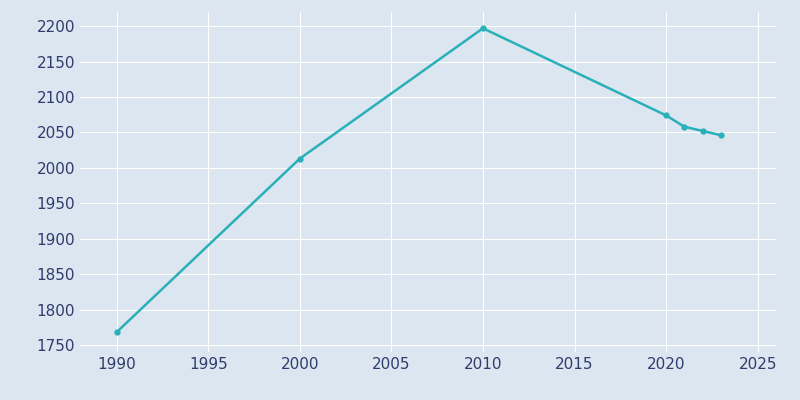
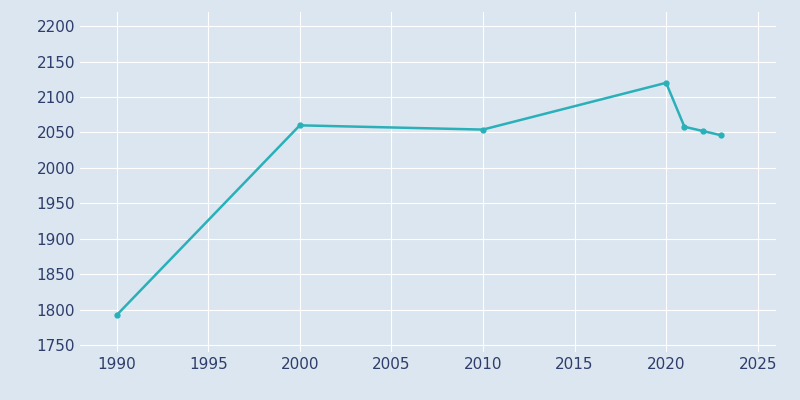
1990: 1768 -> 1792
2000: 2013 -> 2060
2010: 2197 -> 2054
2020: 2074 -> 2120
